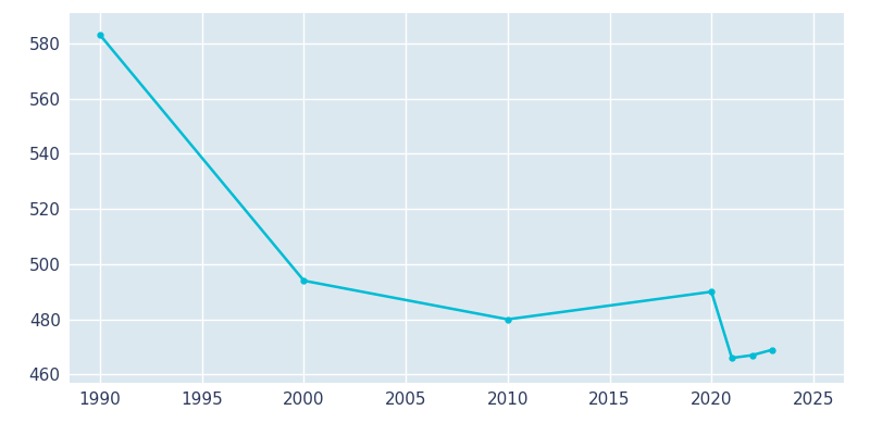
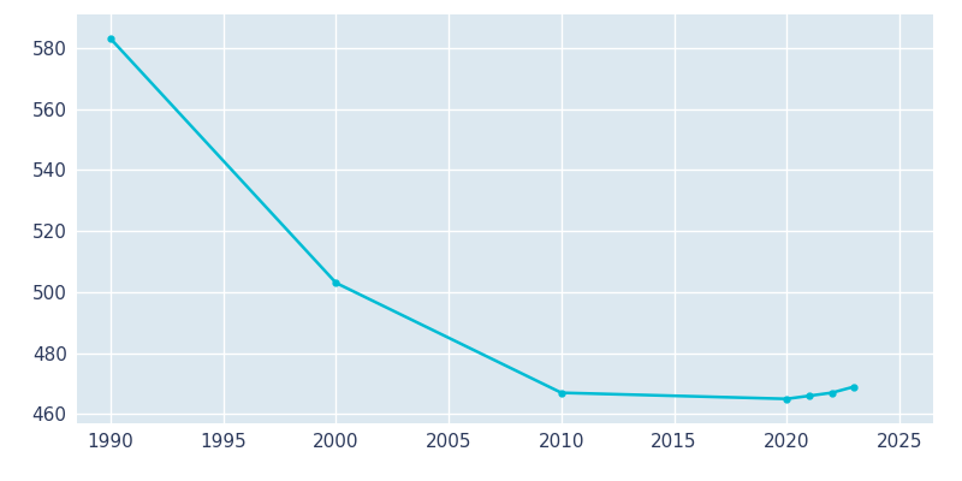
2000: 494 -> 503
2010: 480 -> 467
2020: 490 -> 465
